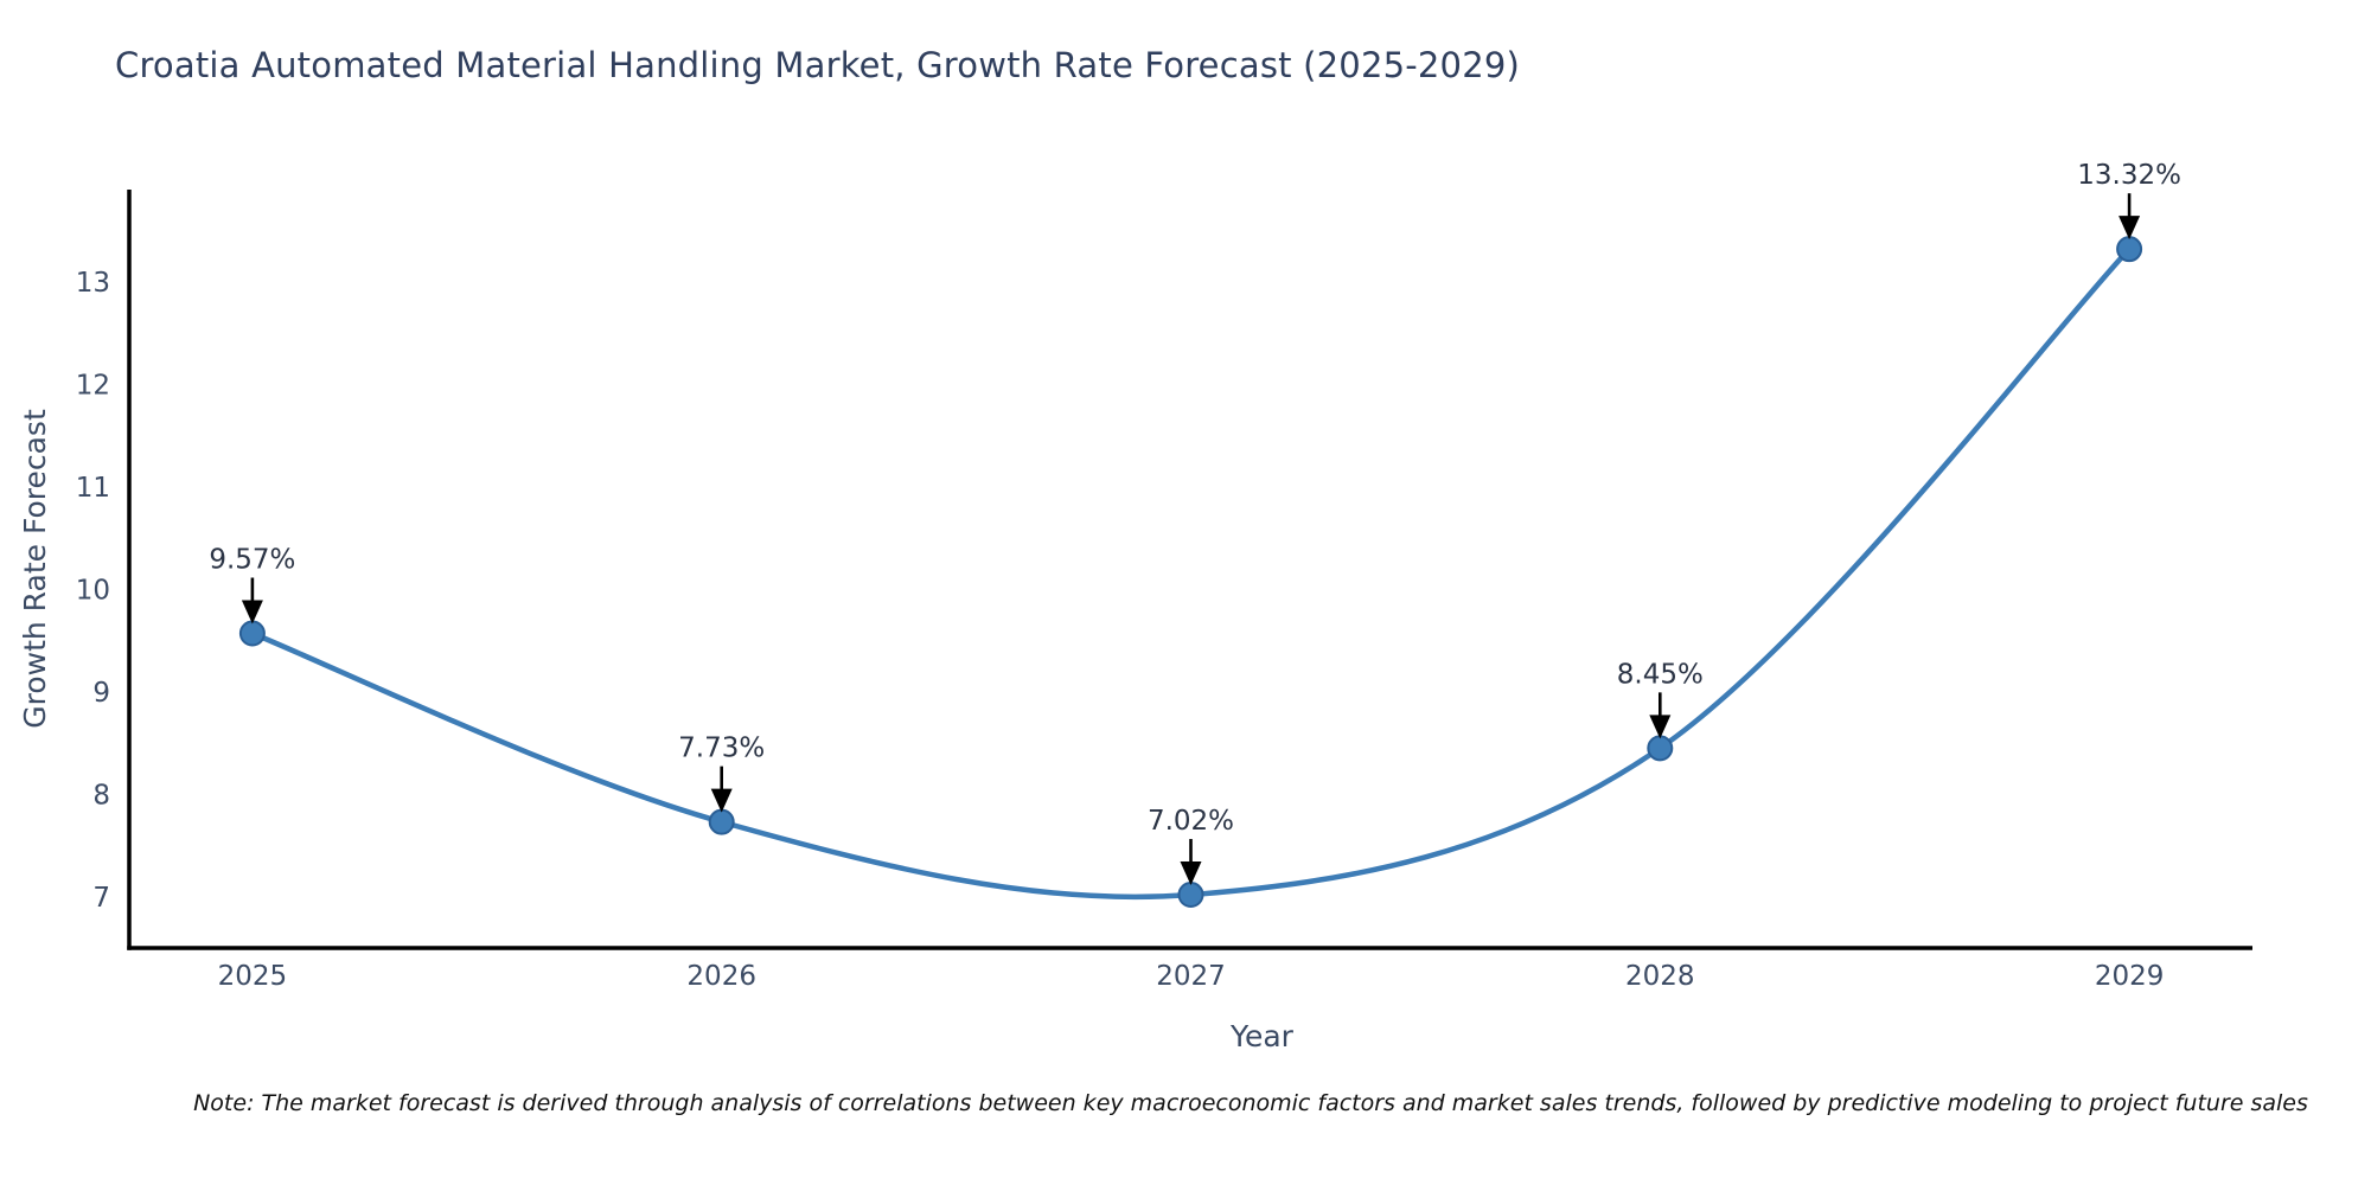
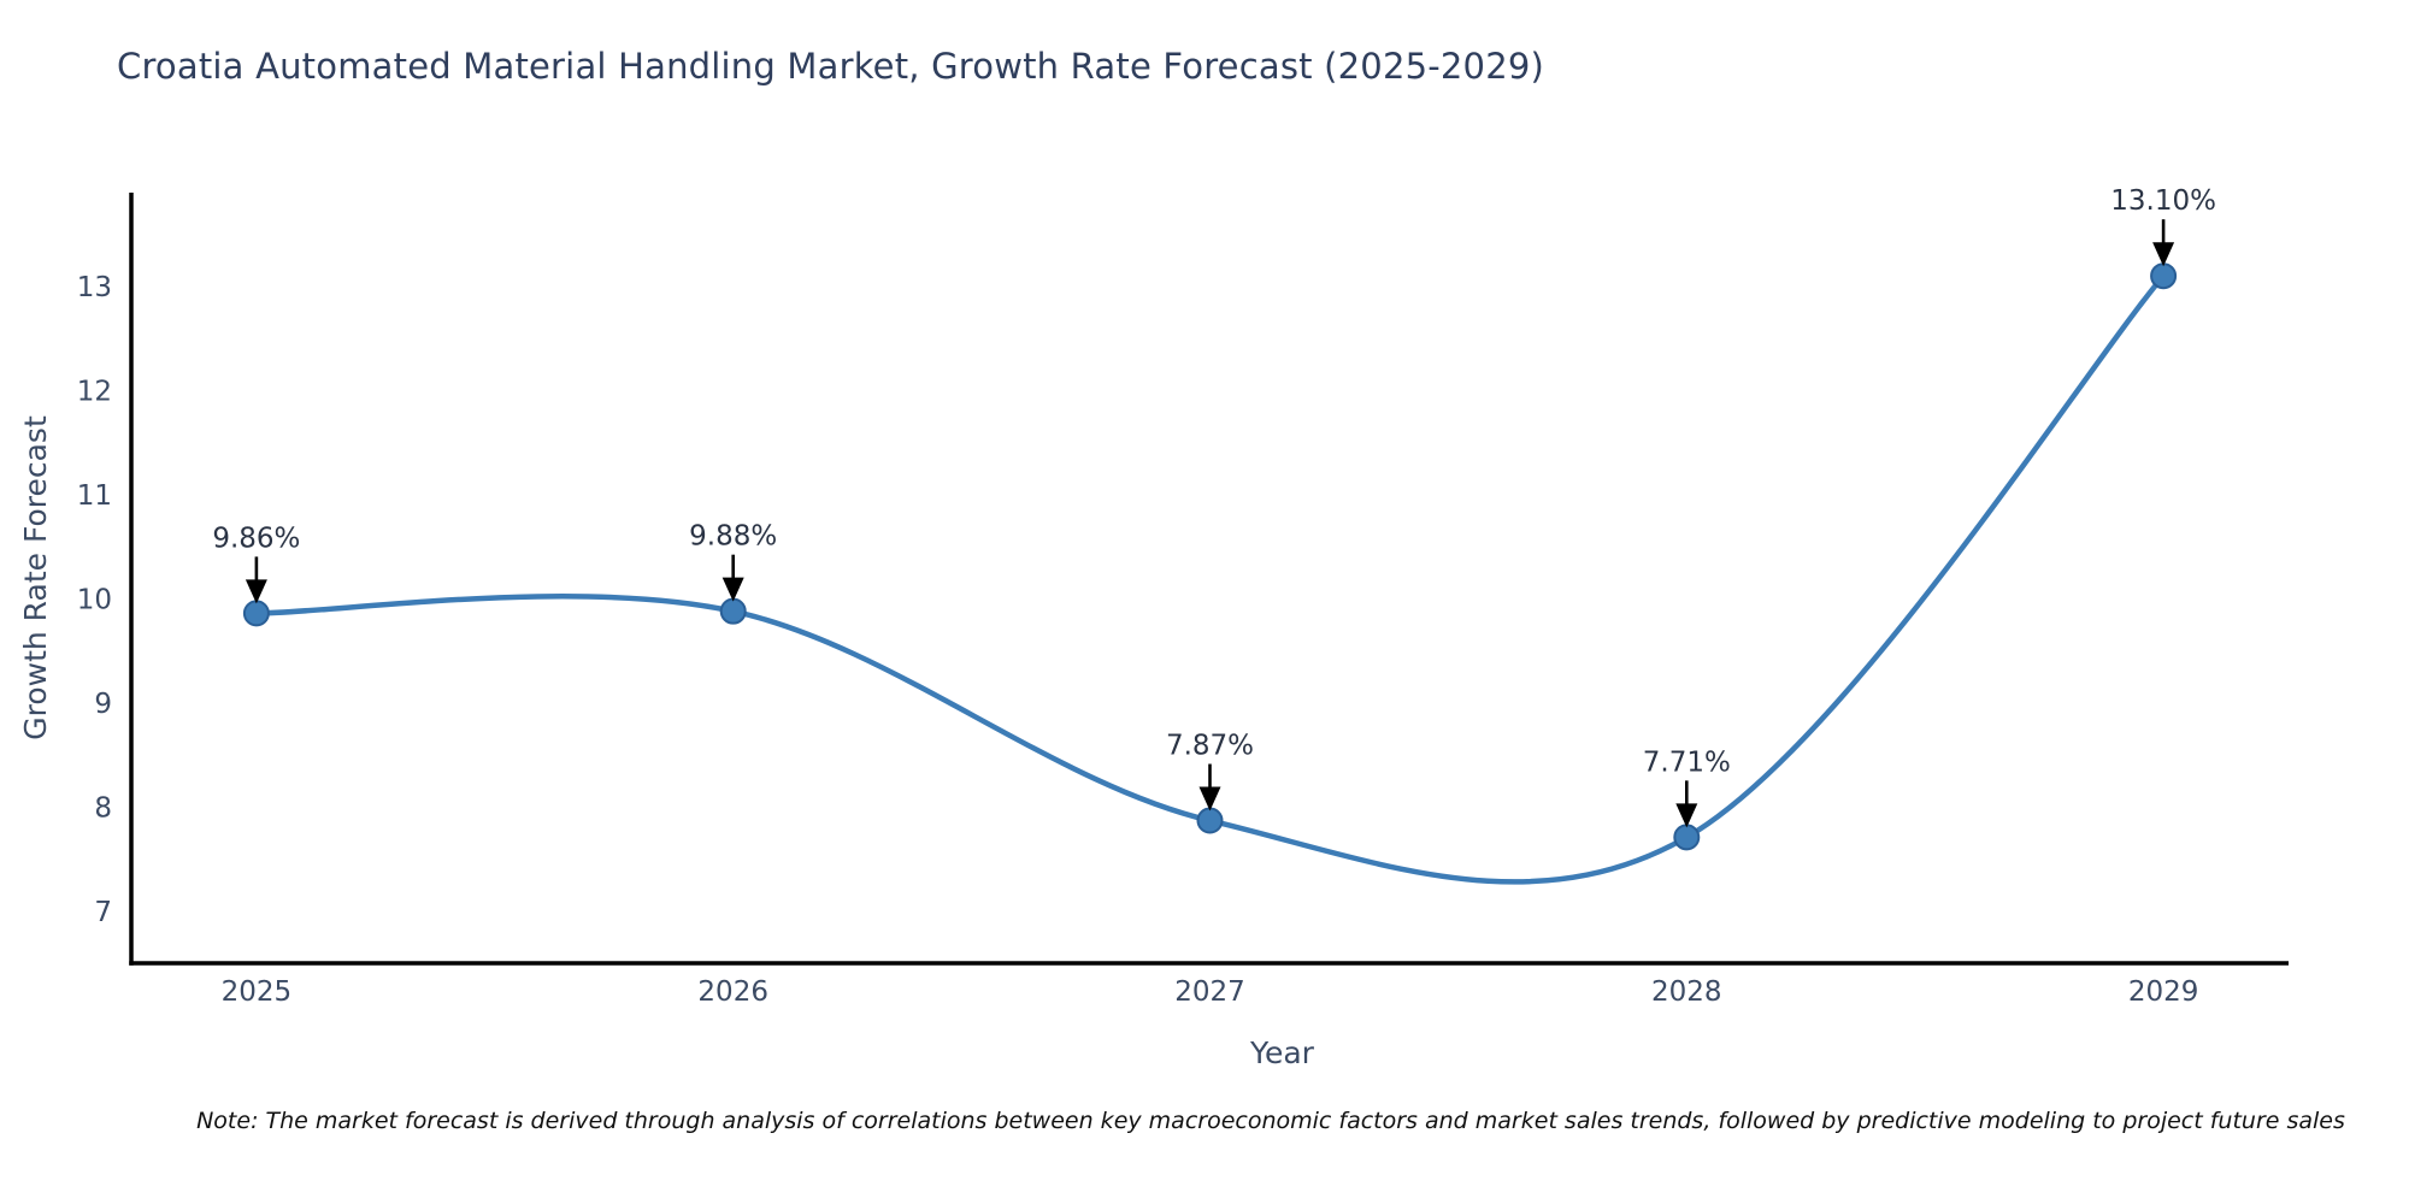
2025: 9.57% -> 9.86%
2026: 7.73% -> 9.88%
2027: 7.02% -> 7.87%
2028: 8.45% -> 7.71%
2029: 13.32% -> 13.10%
